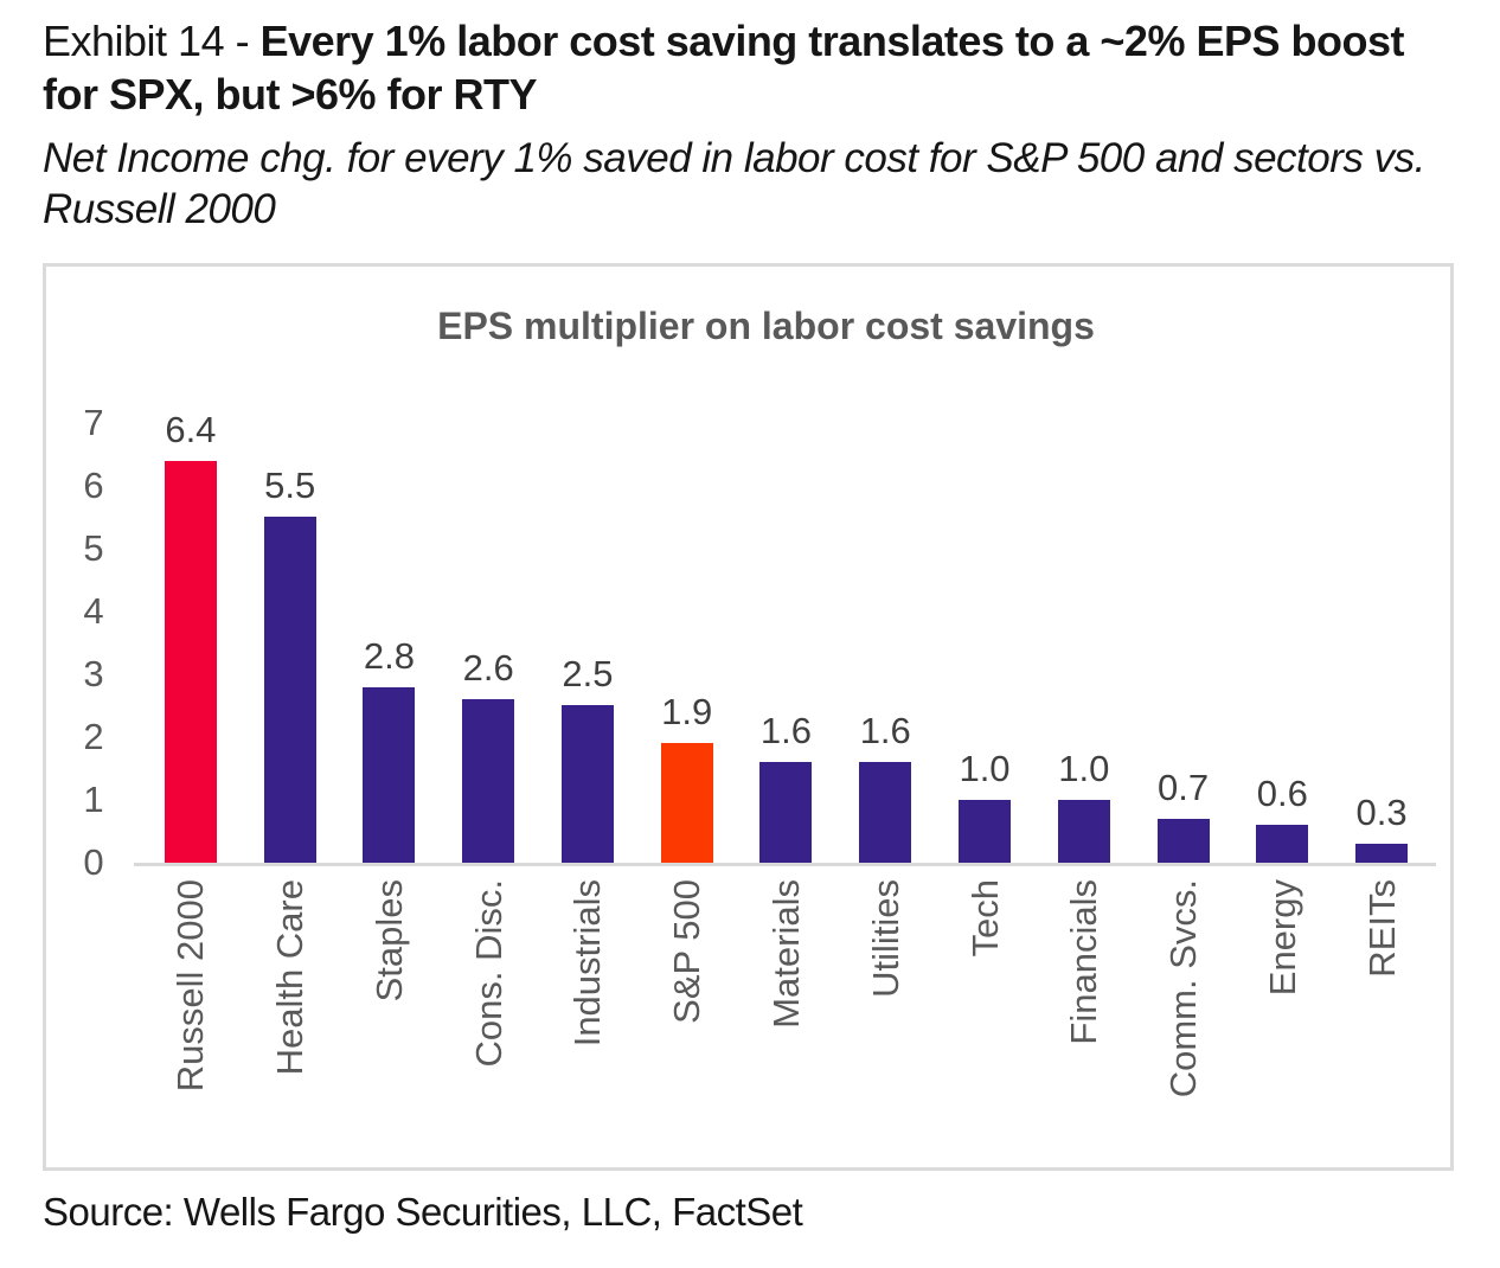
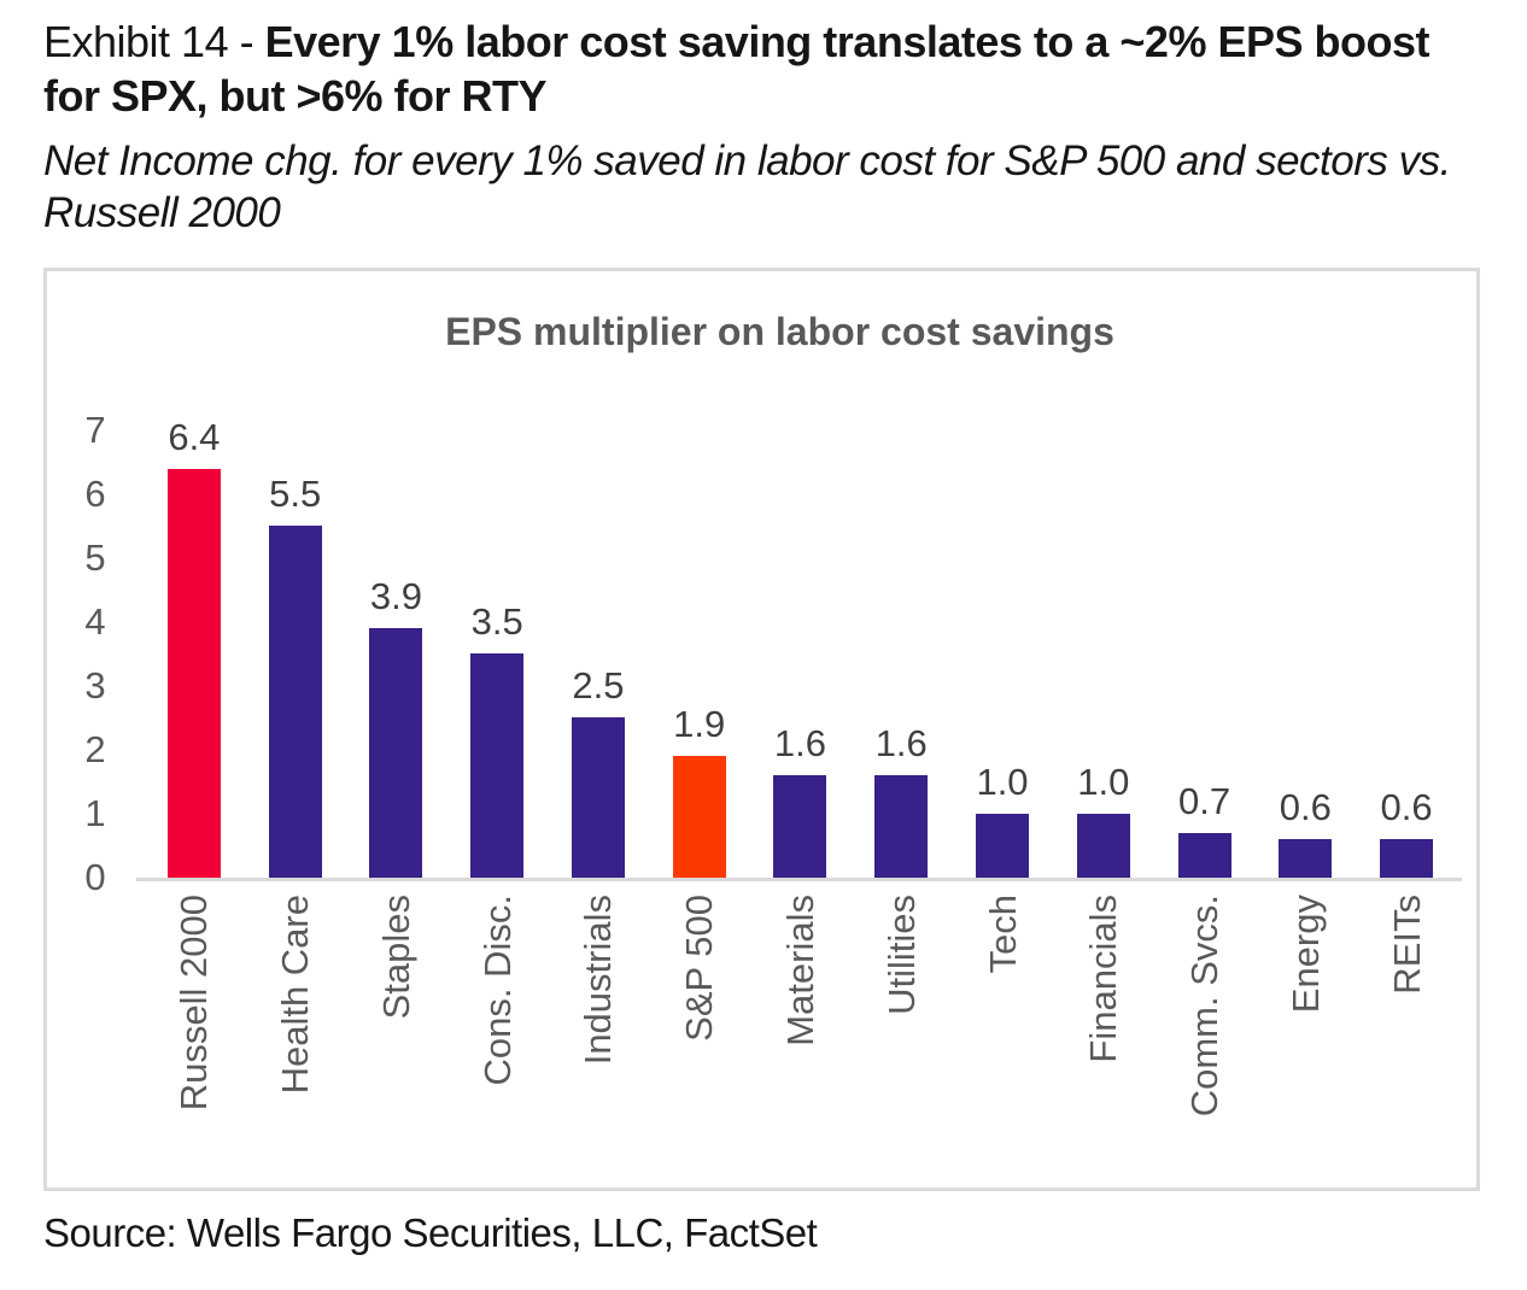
Staples: 2.8 -> 3.9
Cons. Disc.: 2.6 -> 3.5
REITs: 0.3 -> 0.6
